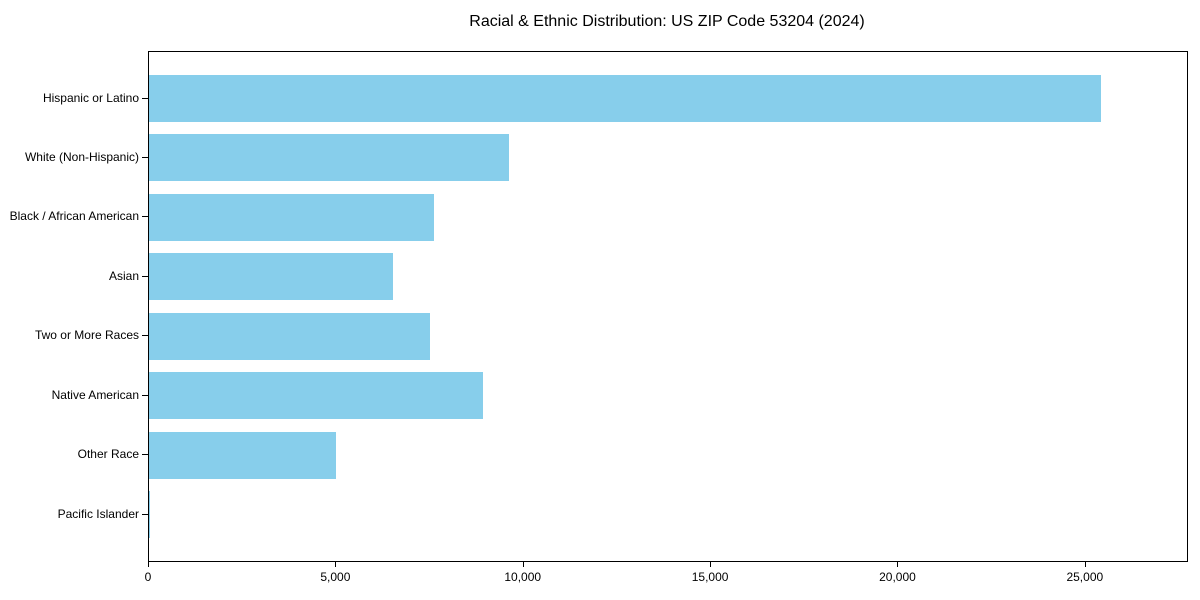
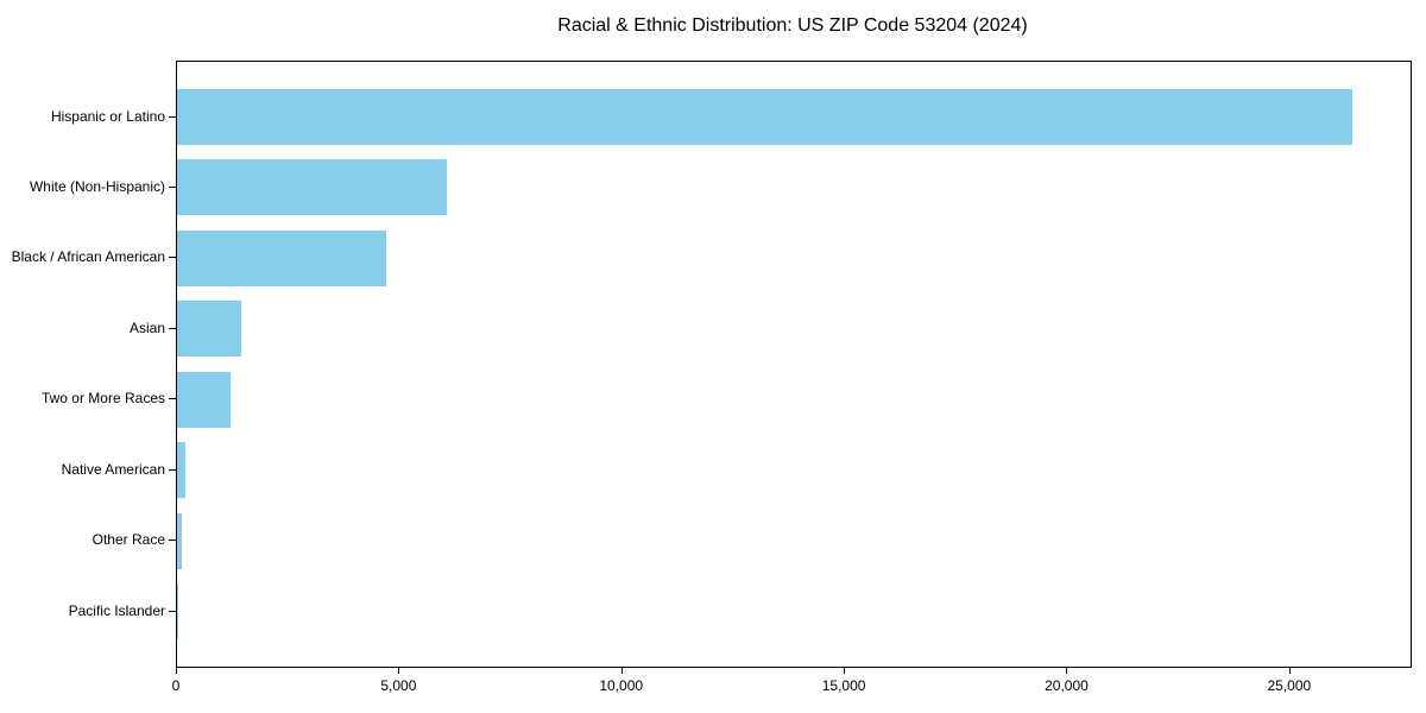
Hispanic or Latino: 25400 -> 26400
White (Non-Hispanic): 9600 -> 6000
Black / African American: 7600 -> 4700
Asian: 6500 -> 1400
Two or More Races: 7500 -> 1200
Native American: 8900 -> 200
Other Race: 5000 -> 100
